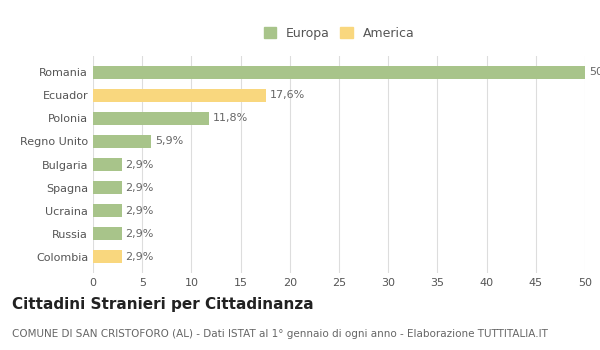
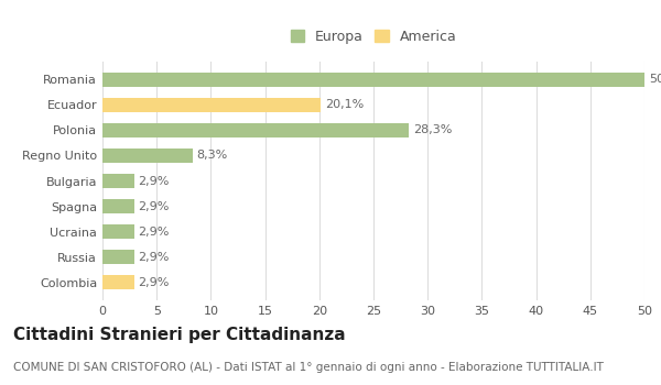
Ecuador: 17,6% -> 20,1%
Polonia: 11,8% -> 28,3%
Regno Unito: 5,9% -> 8,3%
